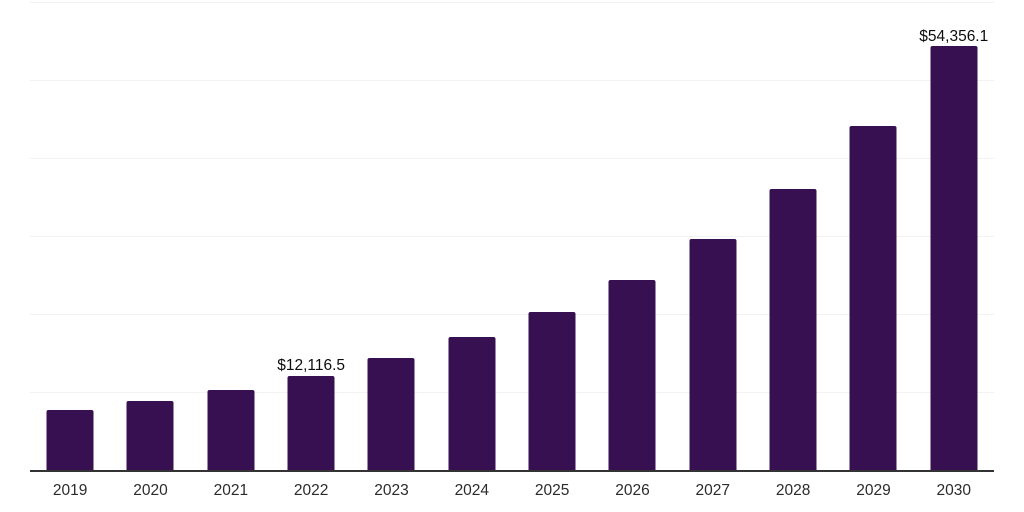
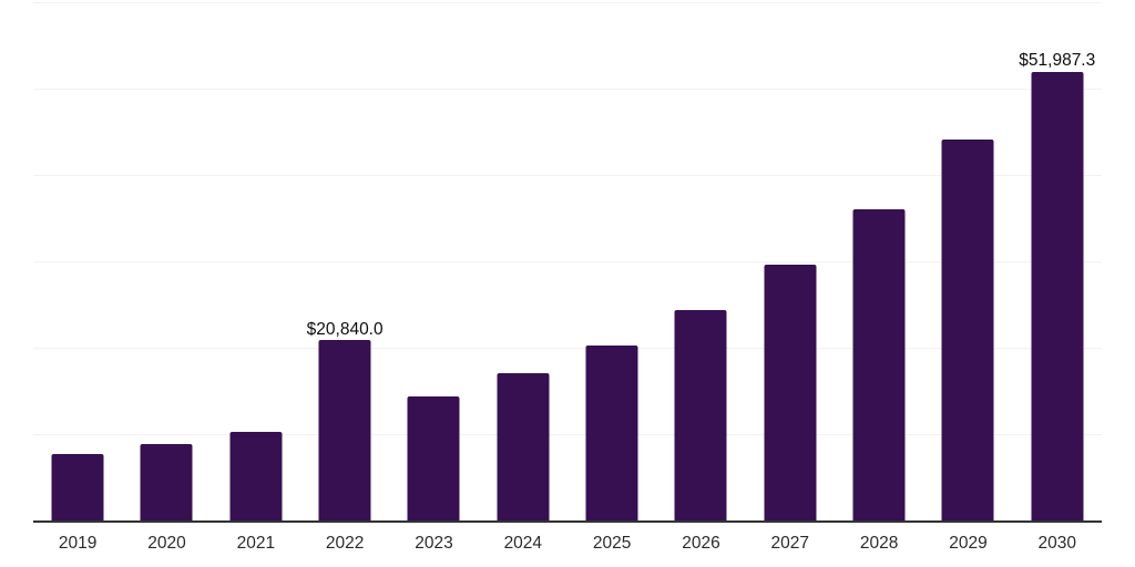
2022: $12,116.5 -> $20,840.0
2030: $54,356.1 -> $51,987.3
